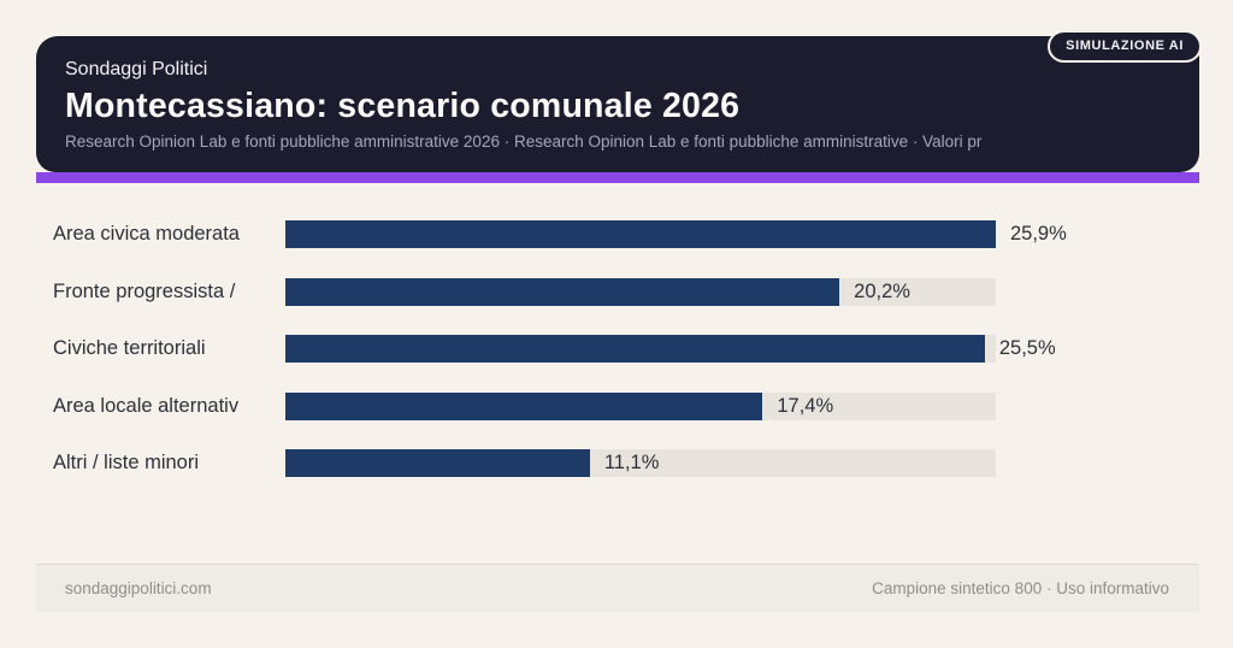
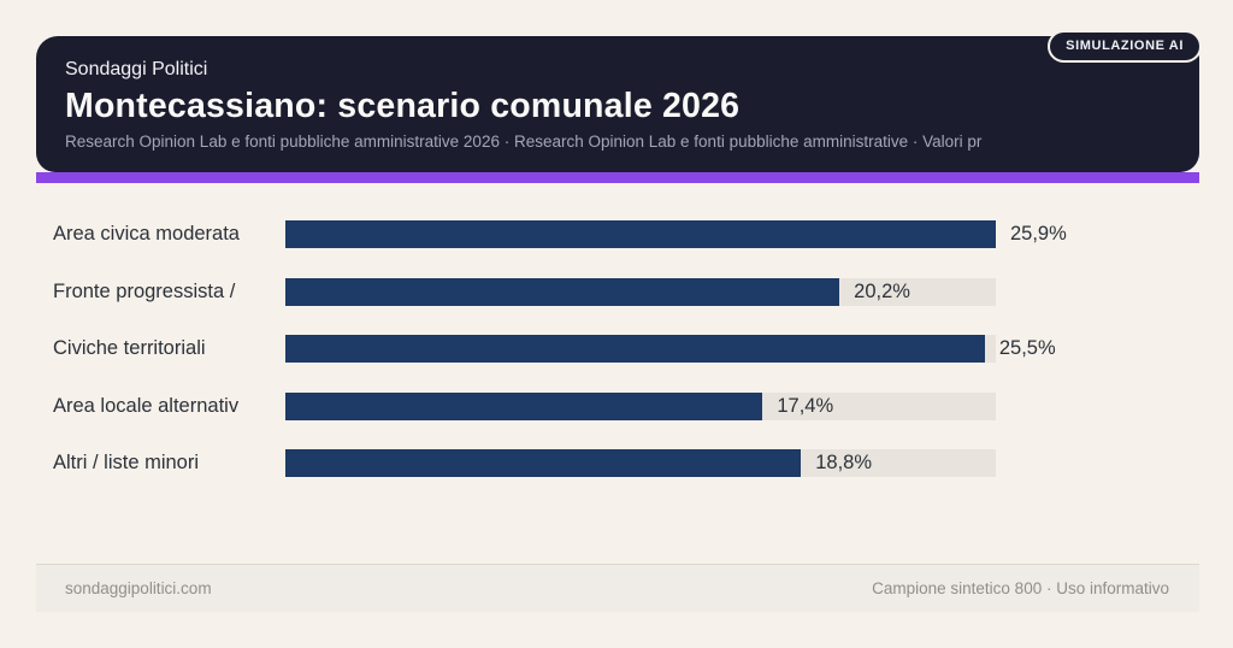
Altri / liste minori: 11,1% -> 18,8%
